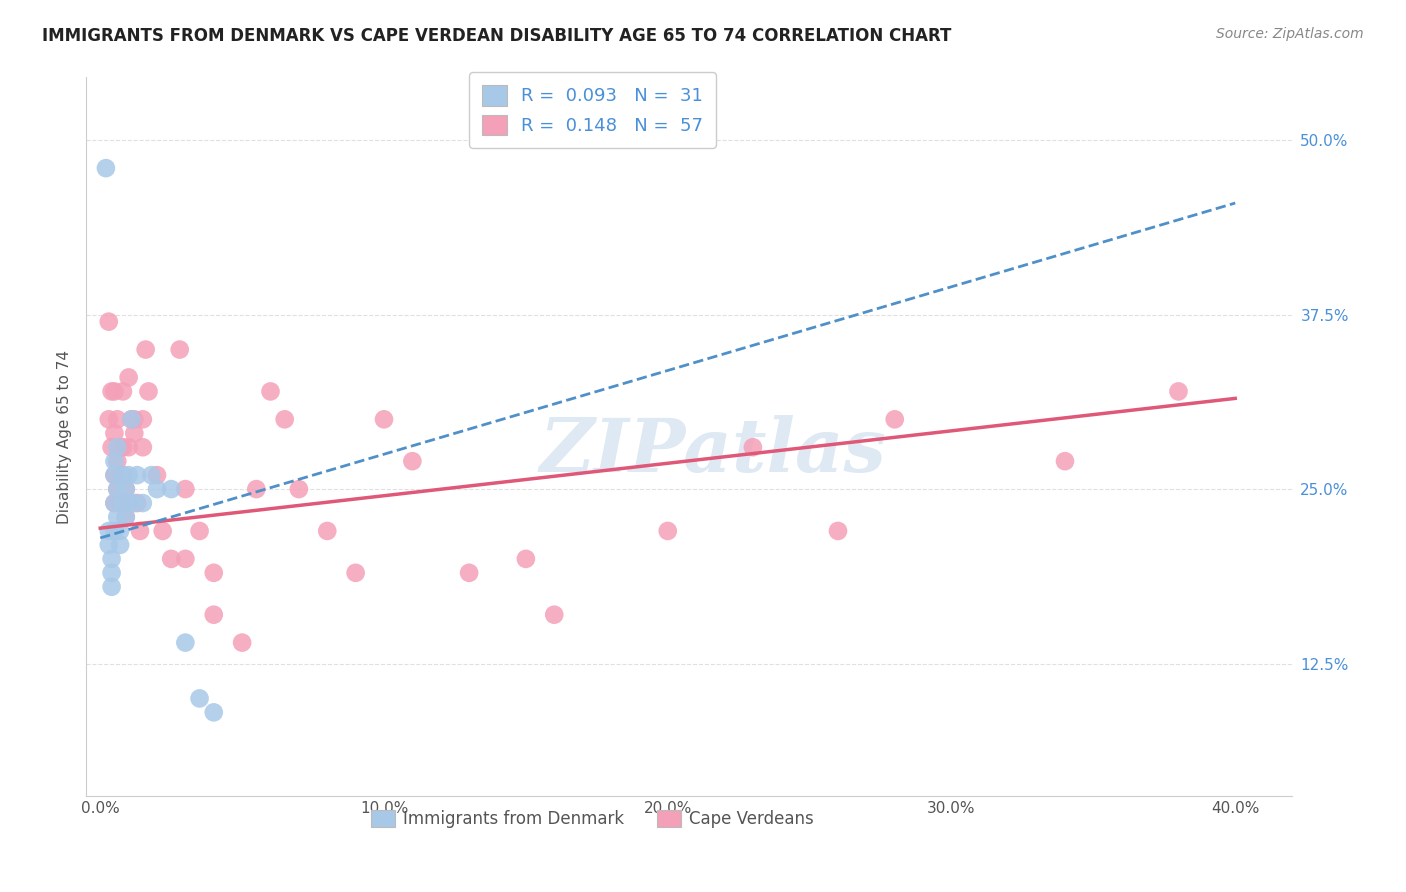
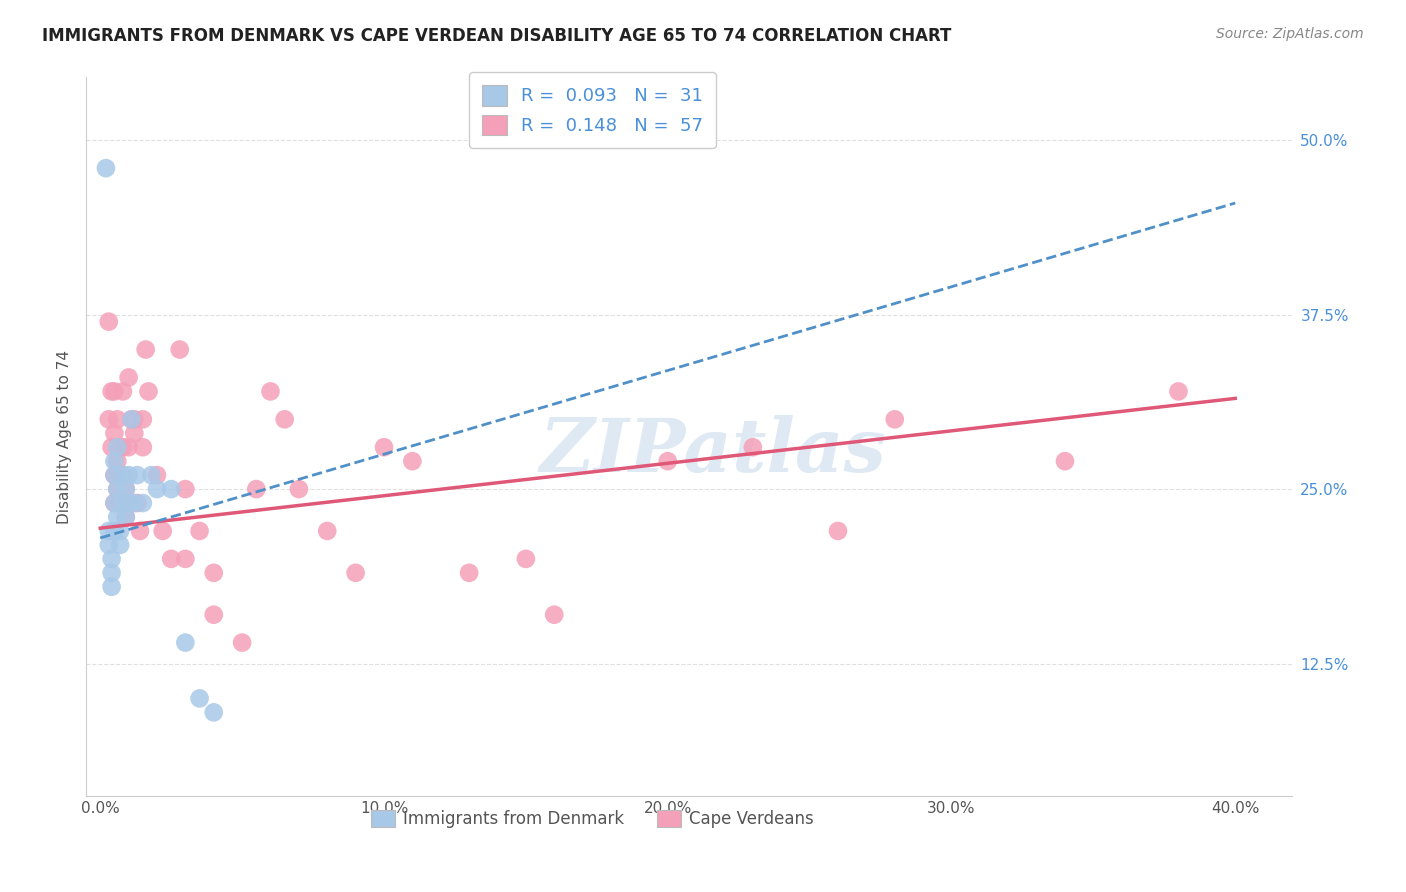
Cape Verdeans/10.0%: 30% -> 28%
Cape Verdeans/20.0%: 22% -> 27%
